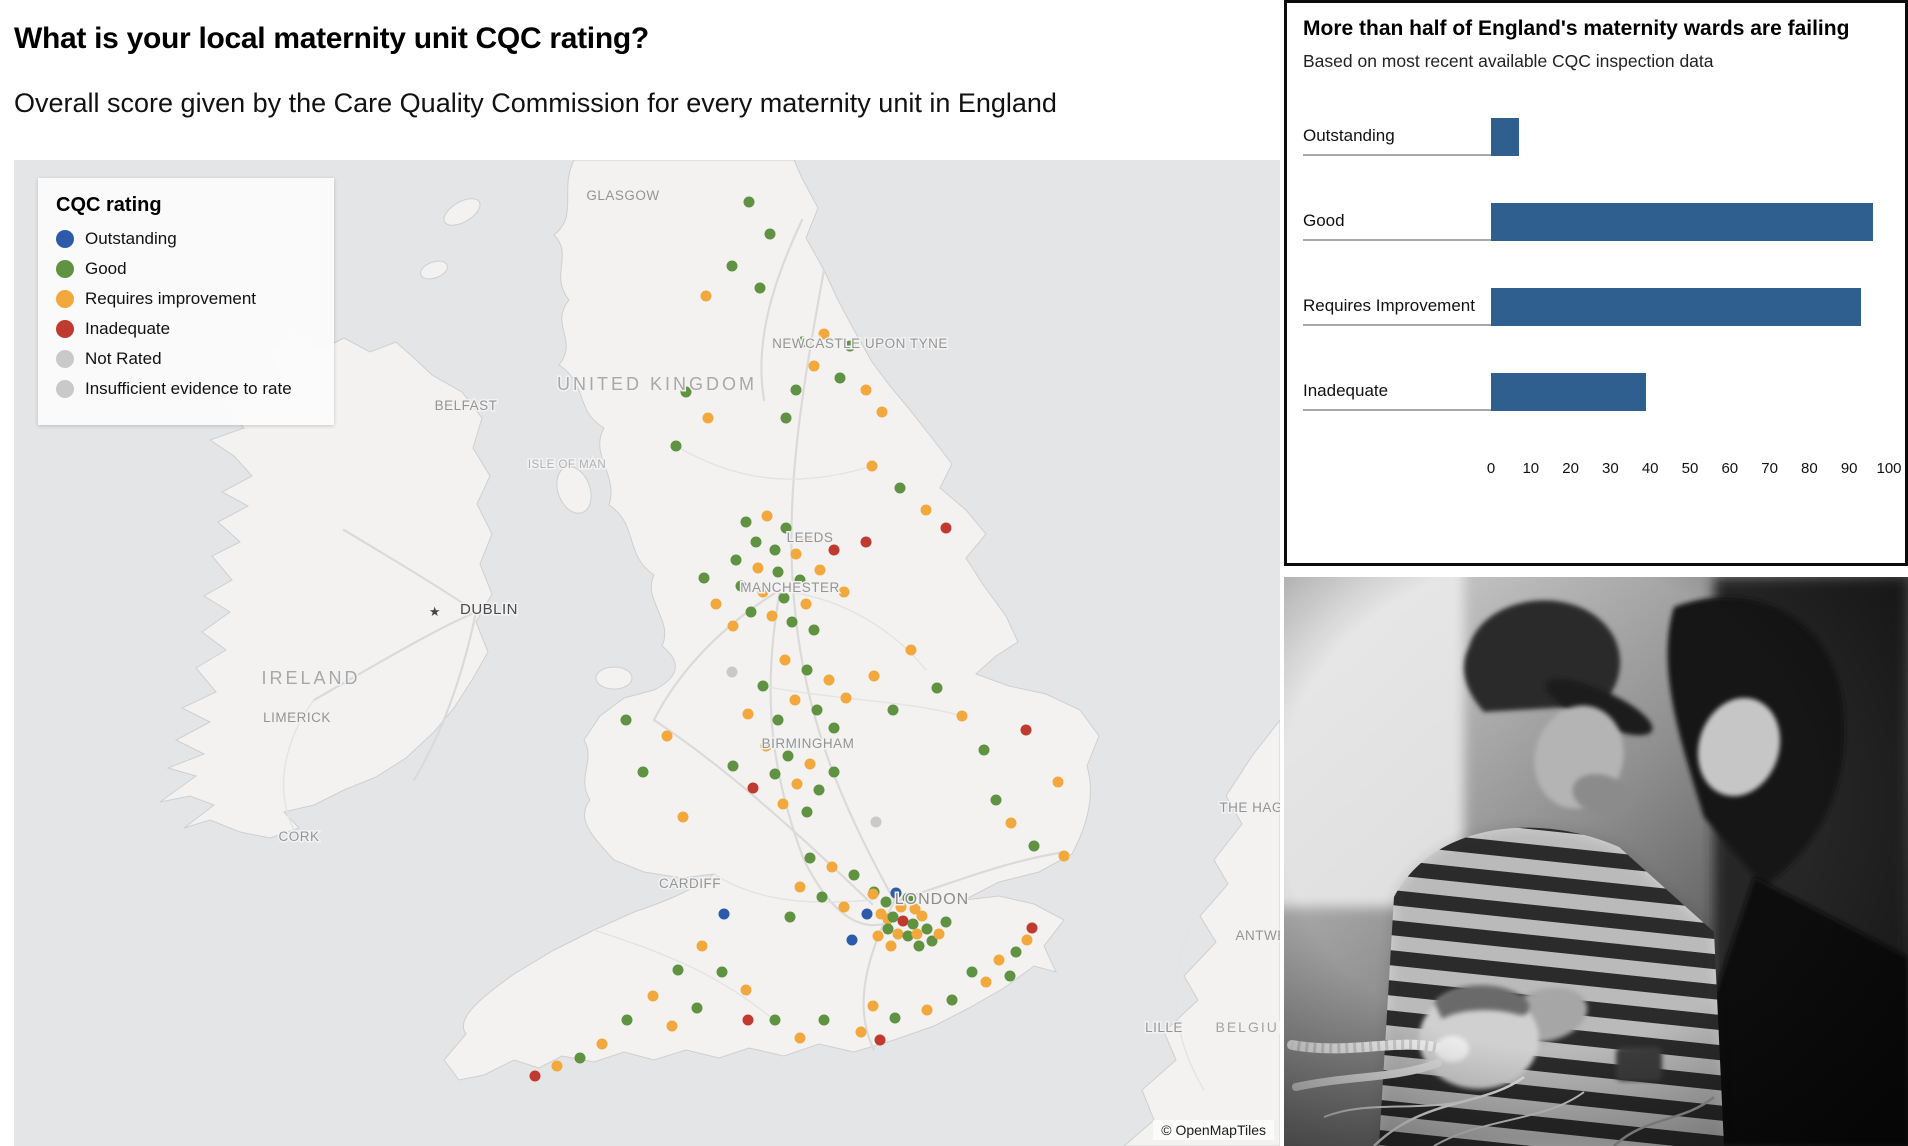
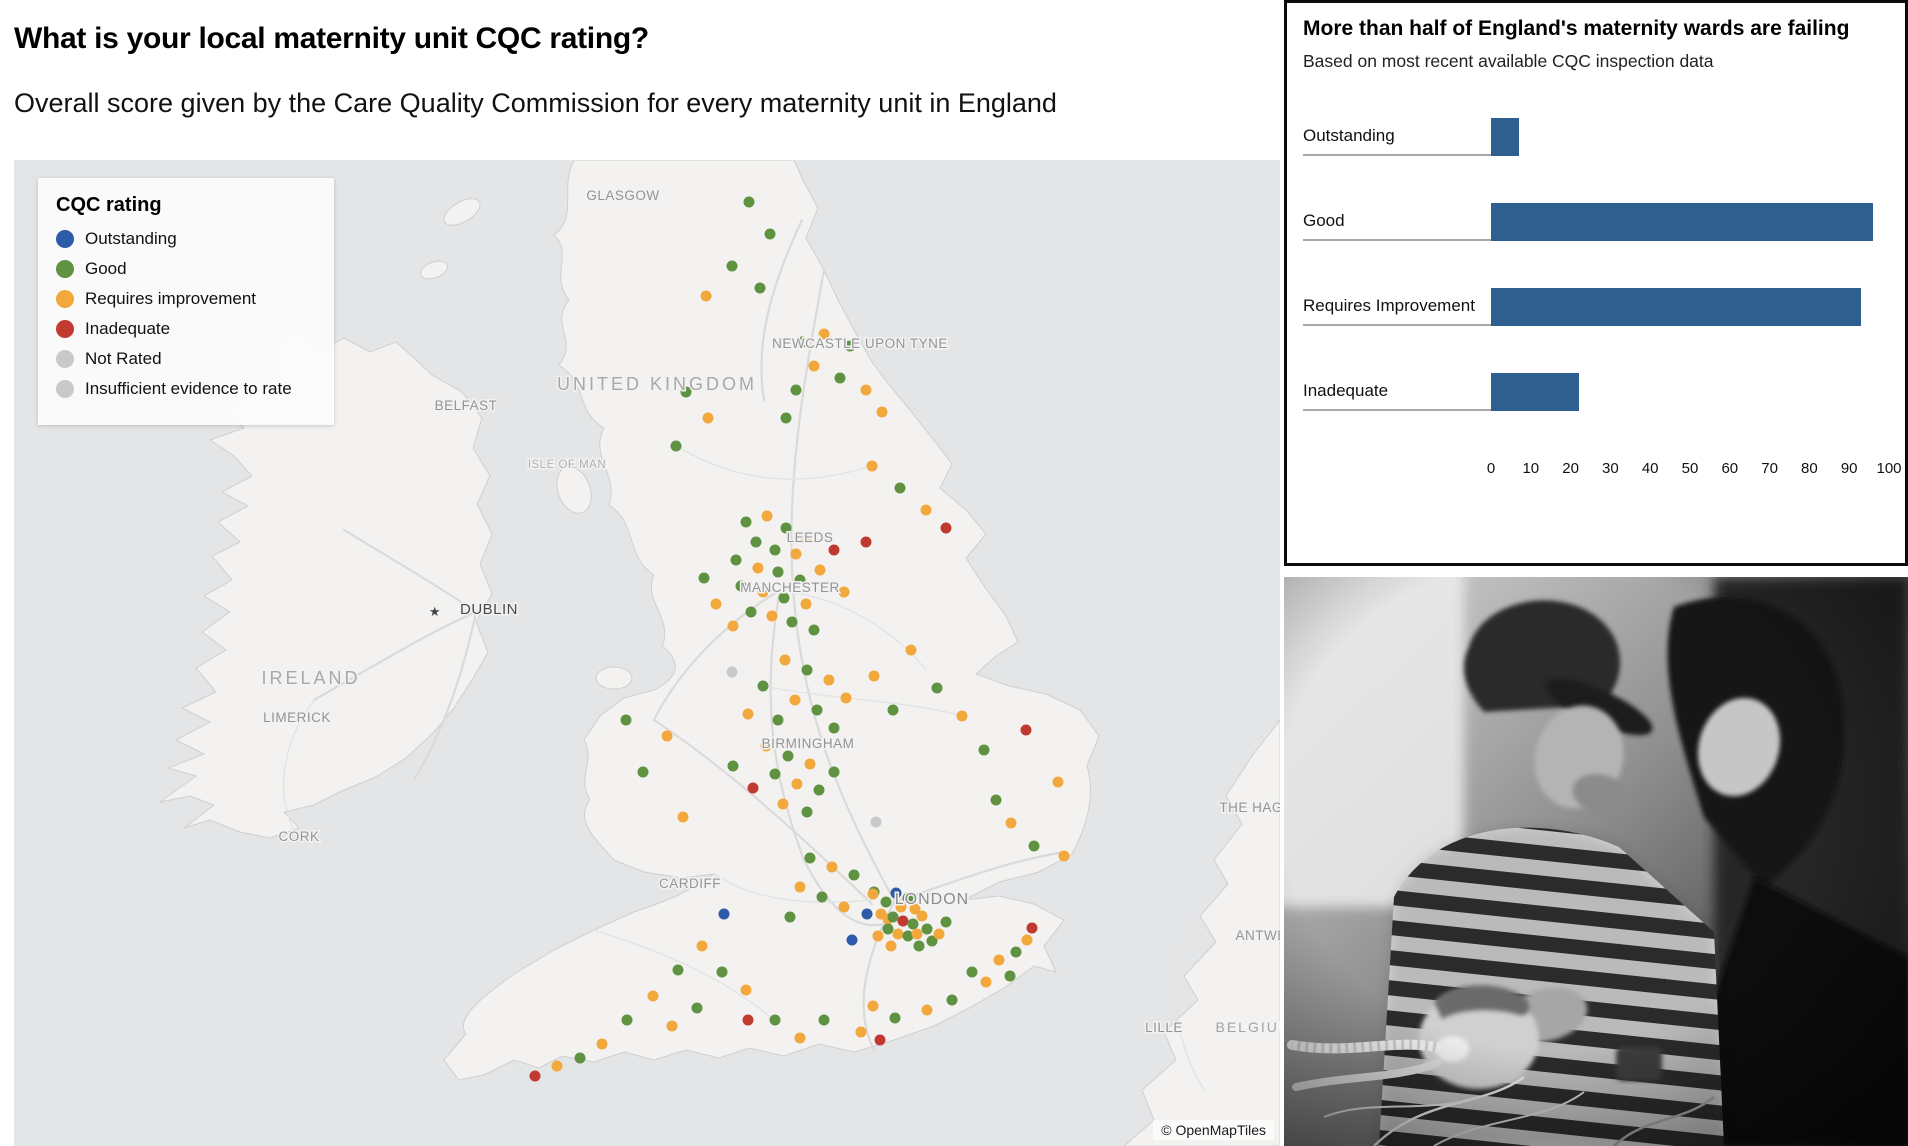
Inadequate: 39 -> 22
